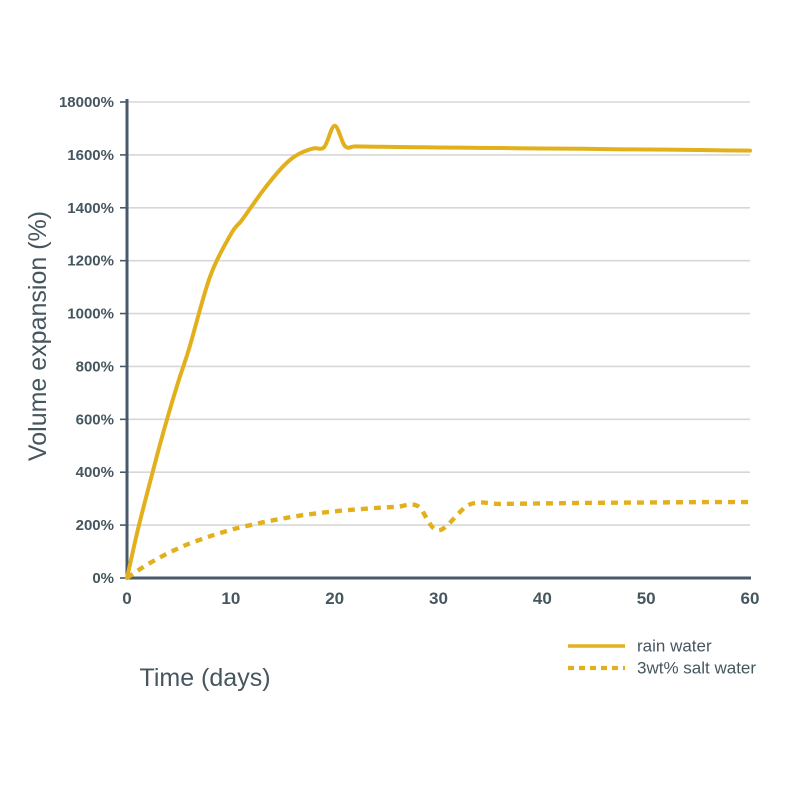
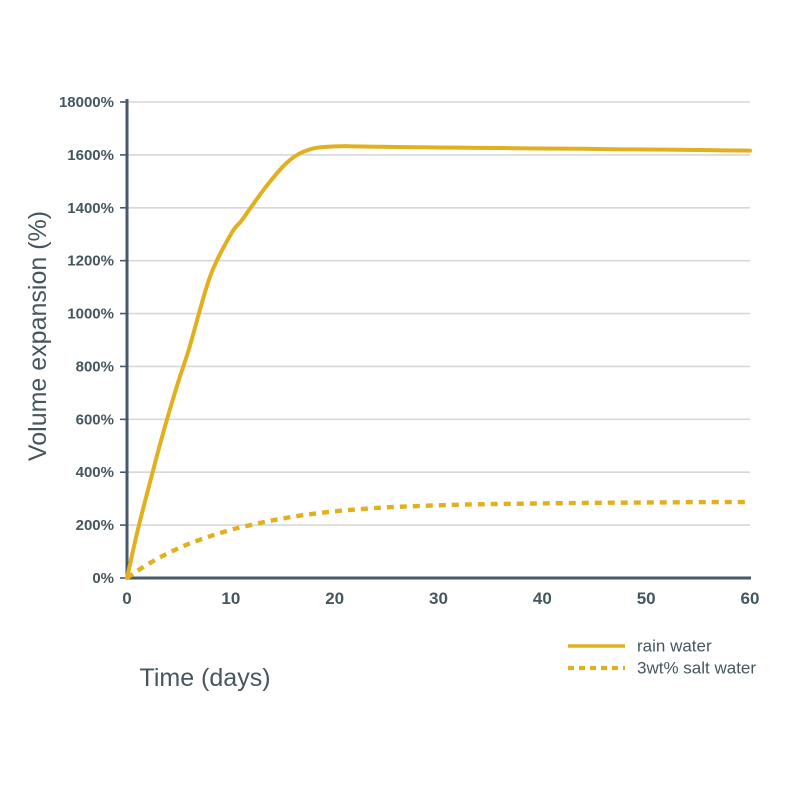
rain water/20: 1710% -> 1630%
3wt% salt water/30: 180% -> 280%
